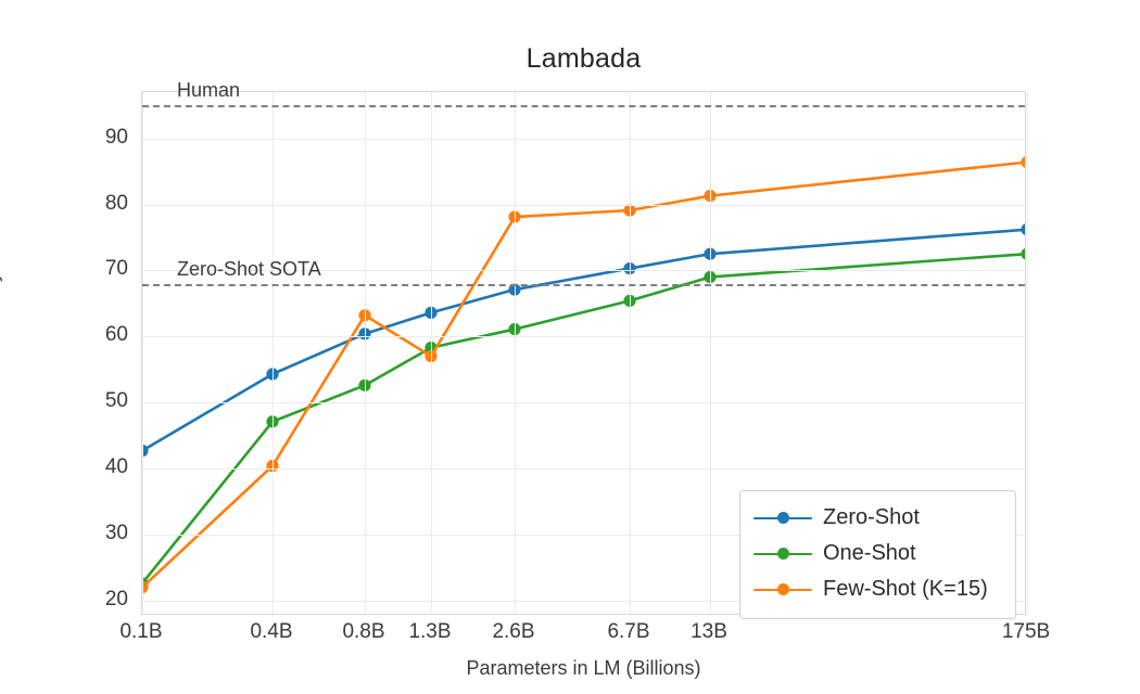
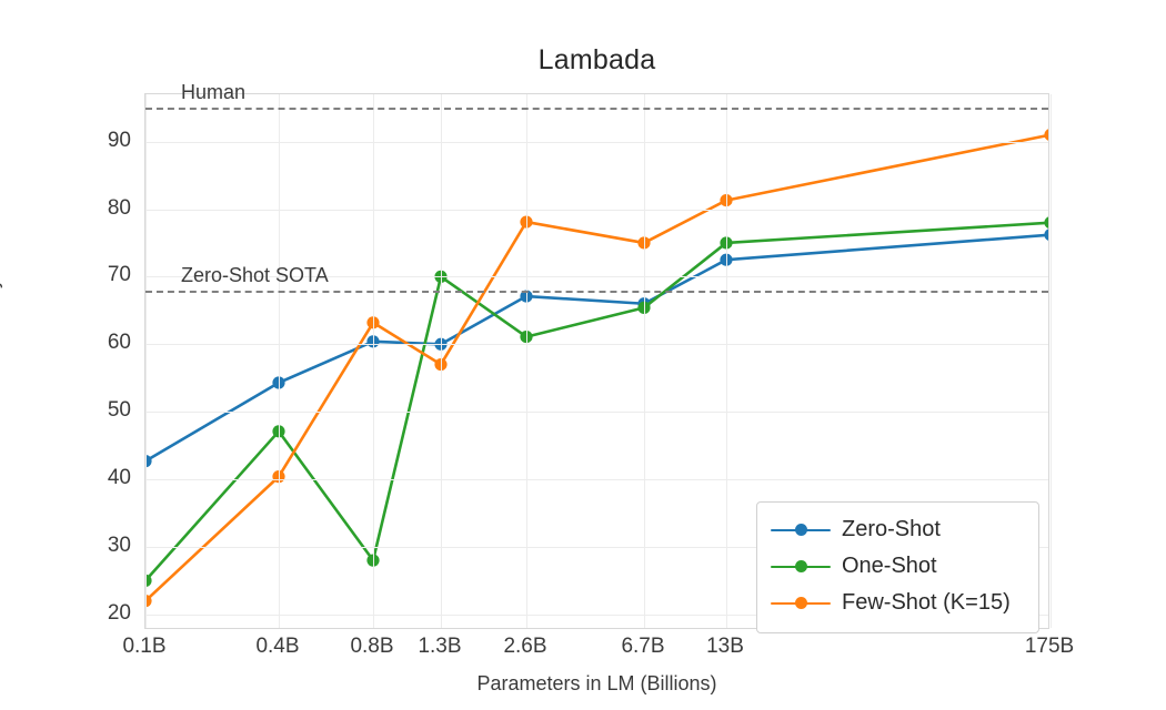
One-Shot/0.1B: 23 -> 25
One-Shot/0.8B: 53 -> 28
Zero-Shot/1.3B: 64 -> 60
One-Shot/1.3B: 58 -> 70
Zero-Shot/6.7B: 70 -> 66
Few-Shot (K=15)/6.7B: 79 -> 75
One-Shot/13B: 69 -> 75
One-Shot/175B: 72 -> 78
Few-Shot (K=15)/175B: 86 -> 91
